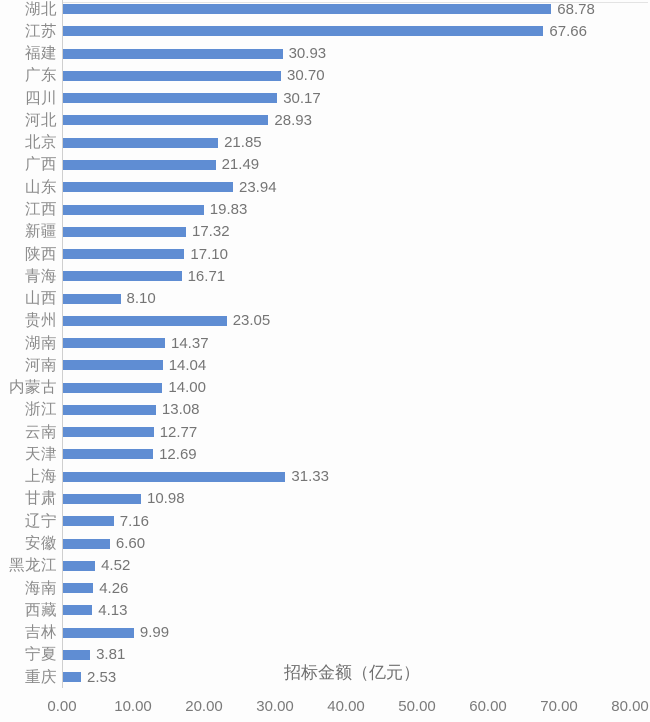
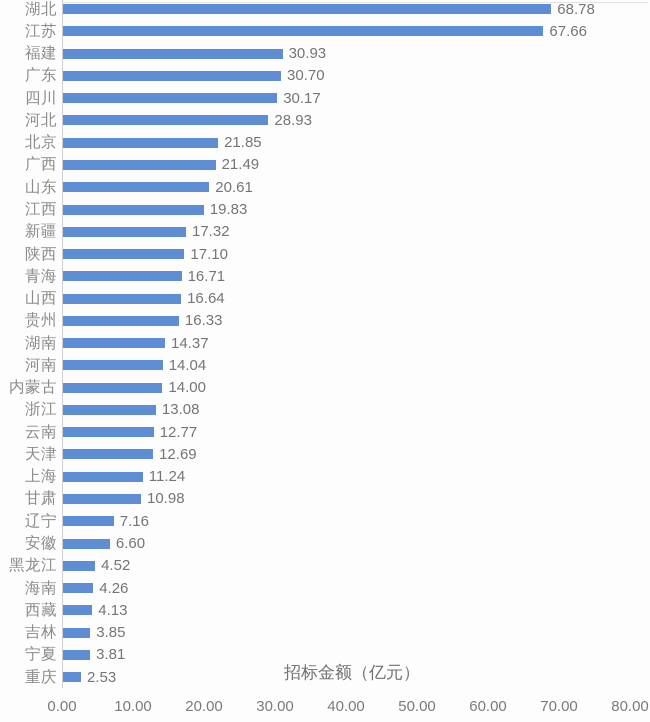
山东: 23.94 -> 20.61
山西: 8.10 -> 16.64
贵州: 23.05 -> 16.33
上海: 31.33 -> 11.24
吉林: 9.99 -> 3.85
